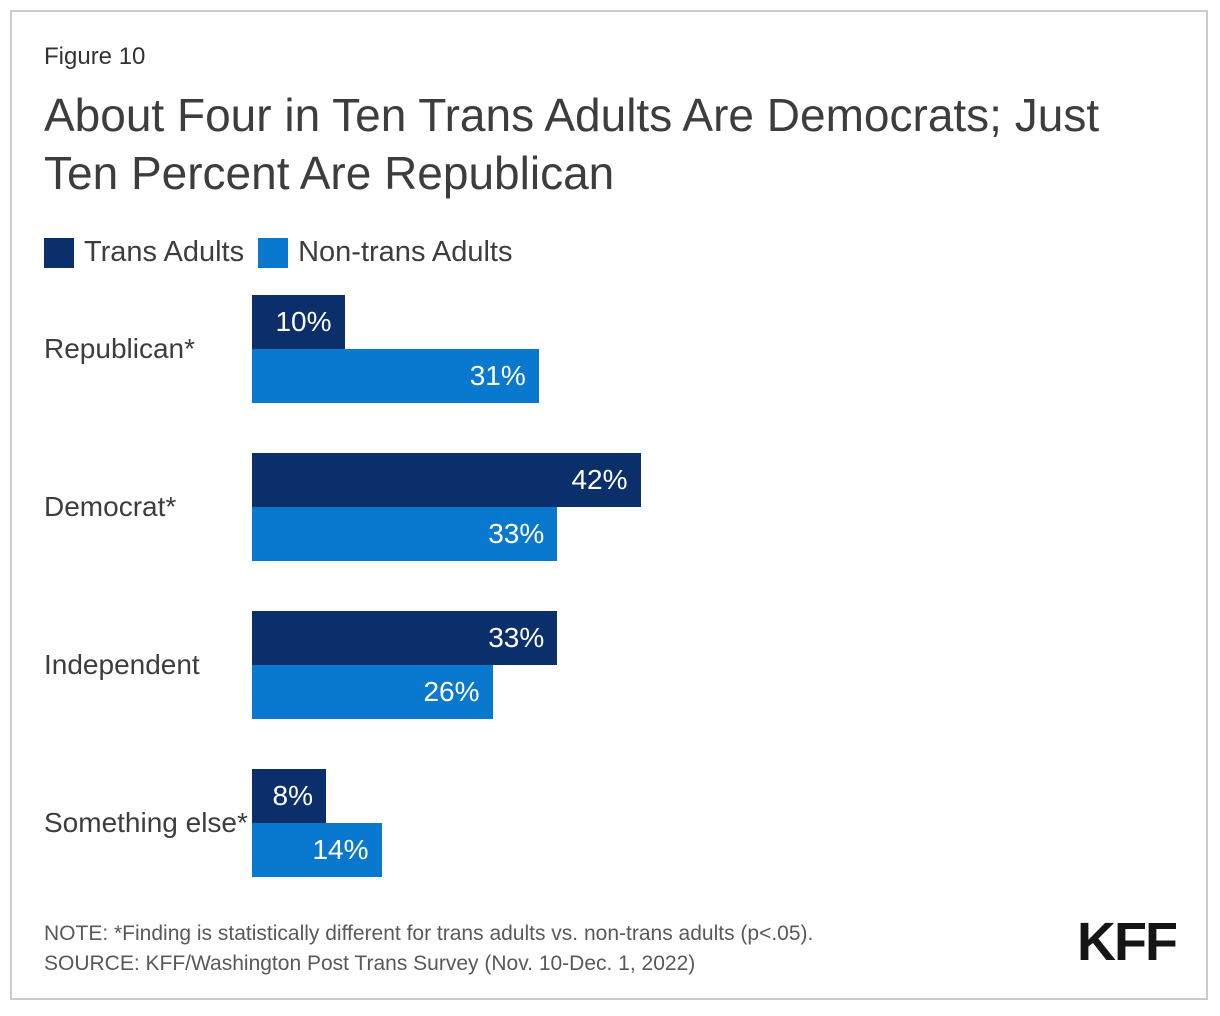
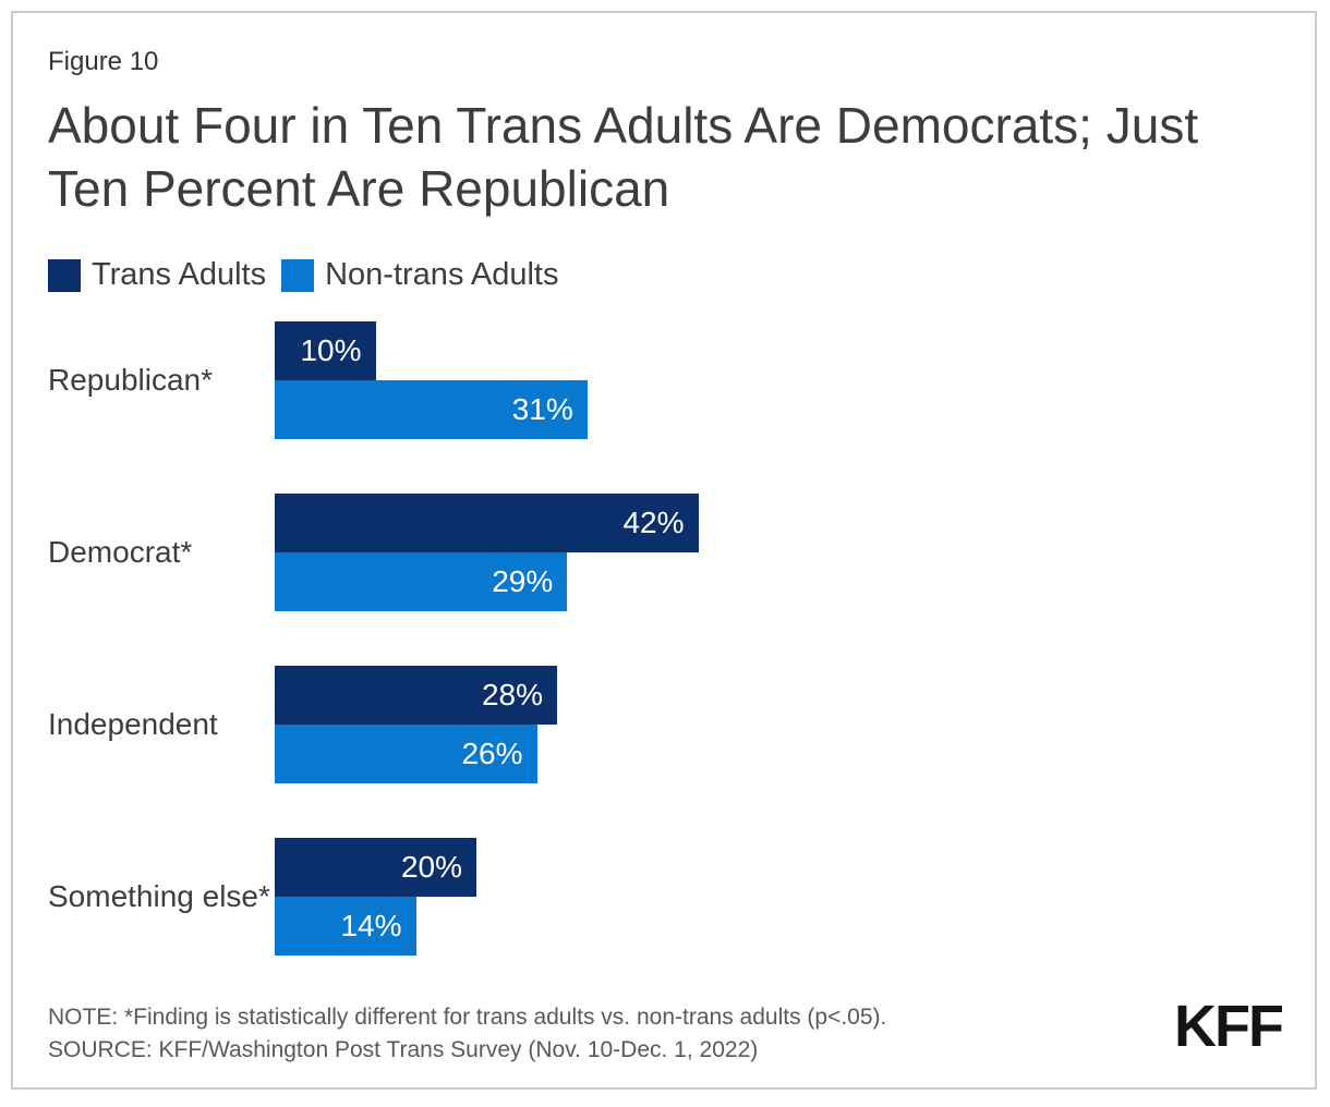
Non-trans Adults/Democrat*: 33% -> 29%
Trans Adults/Independent: 33% -> 28%
Trans Adults/Something else*: 8% -> 20%
